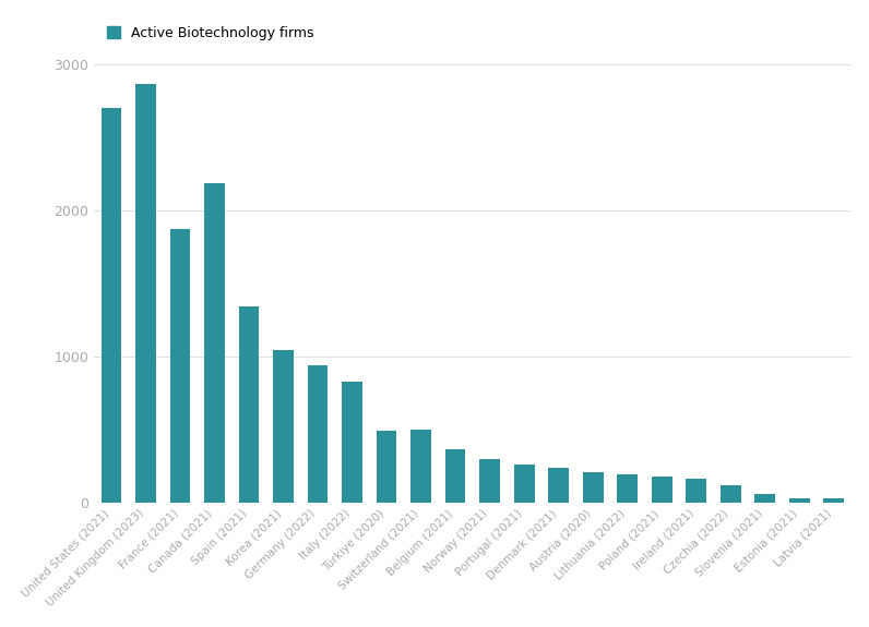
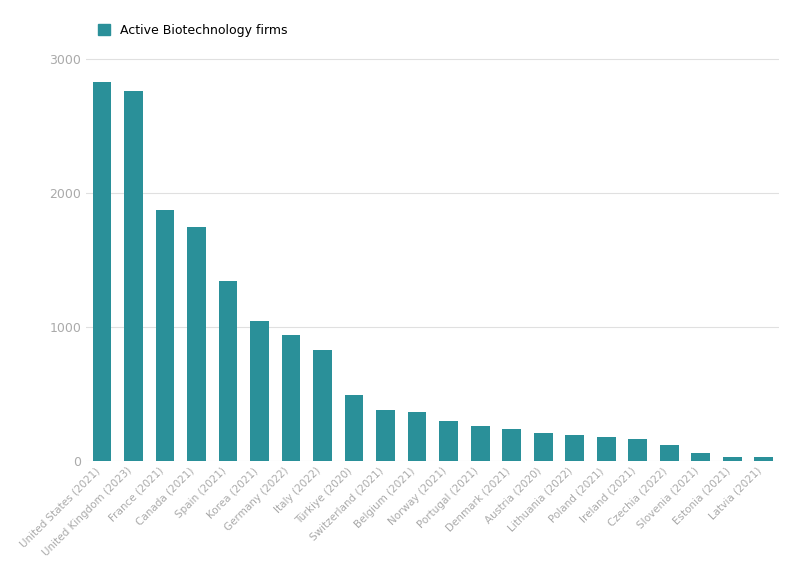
United States (2021): 2700 -> 2830
United Kingdom (2023): 2870 -> 2760
Canada (2021): 2190 -> 1740
Switzerland (2021): 500 -> 380
